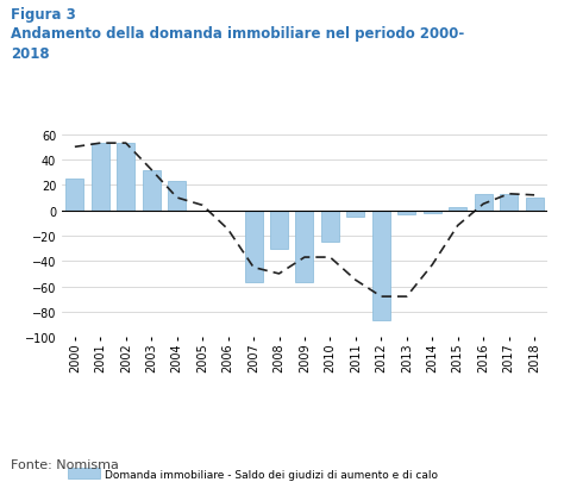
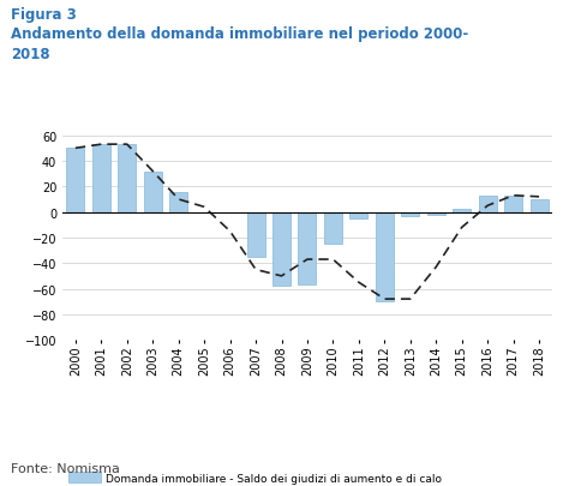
Domanda immobiliare - Saldo dei giudizi di aumento e di calo/2000: 25 -> 50
Domanda immobiliare - Saldo dei giudizi di aumento e di calo/2004: 23 -> 16
Domanda immobiliare - Saldo dei giudizi di aumento e di calo/2007: -57 -> -35
Domanda immobiliare - Saldo dei giudizi di aumento e di calo/2008: -30 -> -58
Domanda immobiliare - Saldo dei giudizi di aumento e di calo/2012: -87 -> -70
